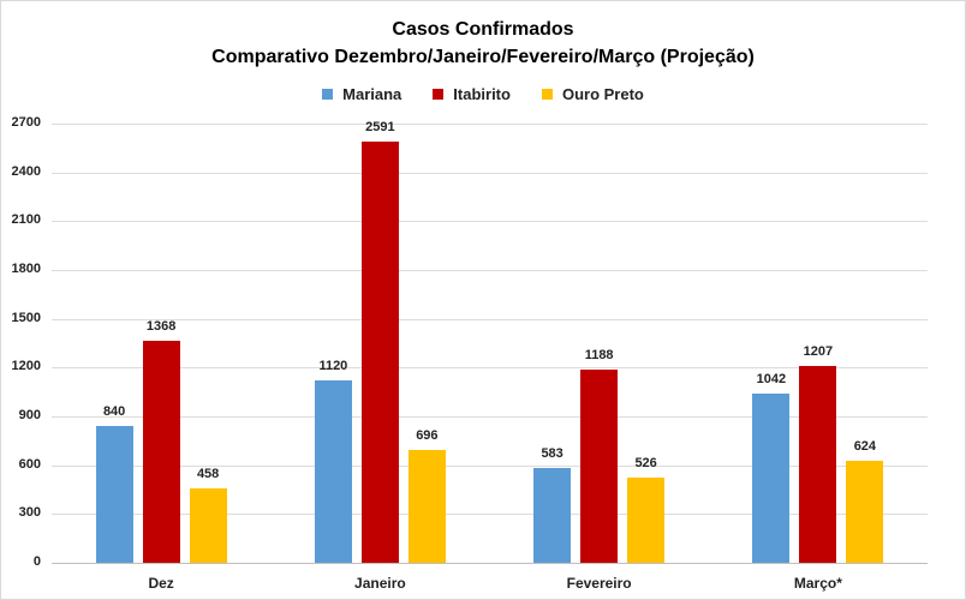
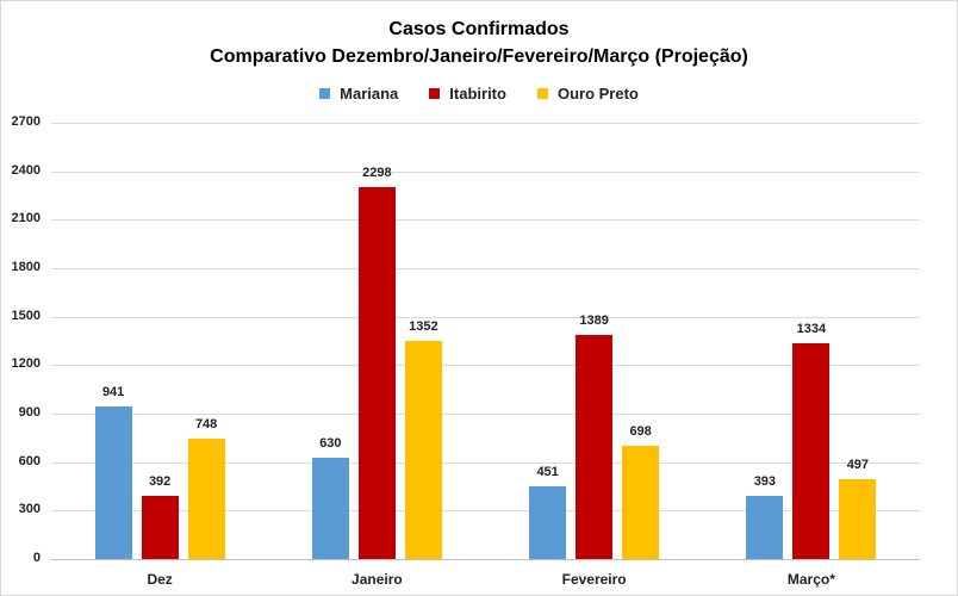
Mariana/Dez: 840 -> 941
Itabirito/Dez: 1368 -> 392
Ouro Preto/Dez: 458 -> 748
Mariana/Janeiro: 1120 -> 630
Itabirito/Janeiro: 2591 -> 2298
Ouro Preto/Janeiro: 696 -> 1352
Mariana/Fevereiro: 583 -> 451
Itabirito/Fevereiro: 1188 -> 1389
Ouro Preto/Fevereiro: 526 -> 698
Mariana/Março*: 1042 -> 393
Itabirito/Março*: 1207 -> 1334
Ouro Preto/Março*: 624 -> 497
